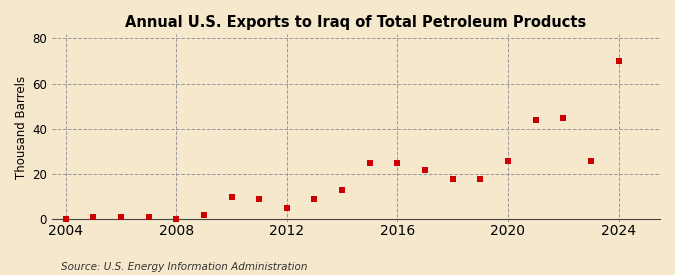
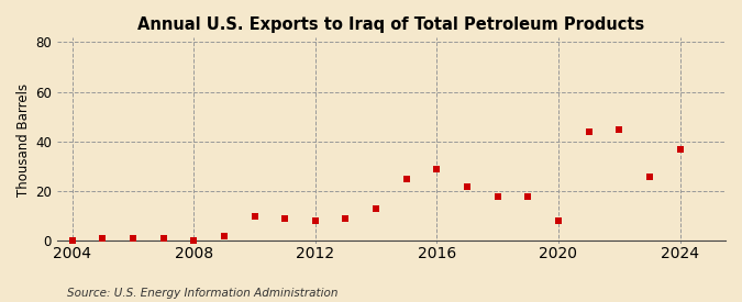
2012: 5 -> 8
2016: 25 -> 29
2020: 26 -> 8
2024: 70 -> 37
